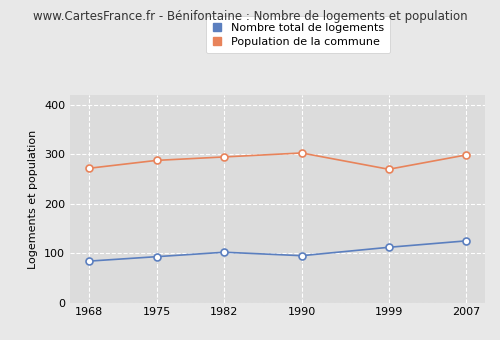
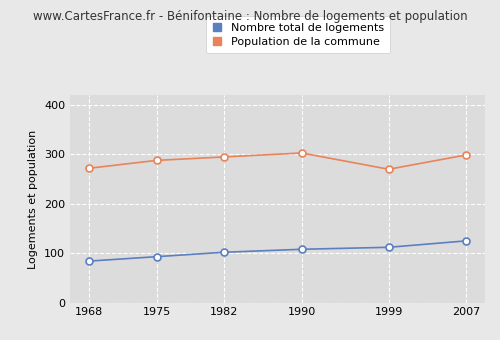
Nombre total de logements/1990: 95 -> 108
